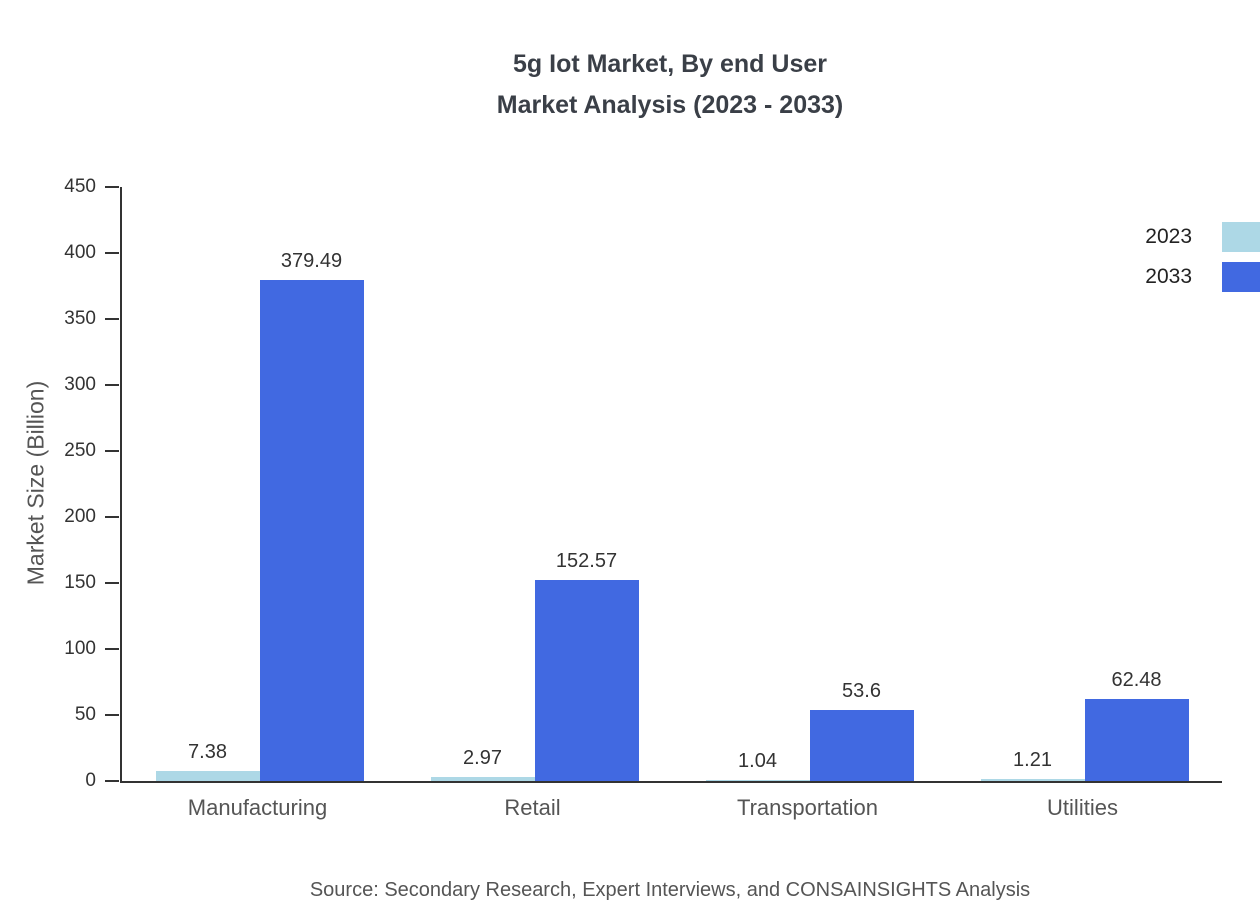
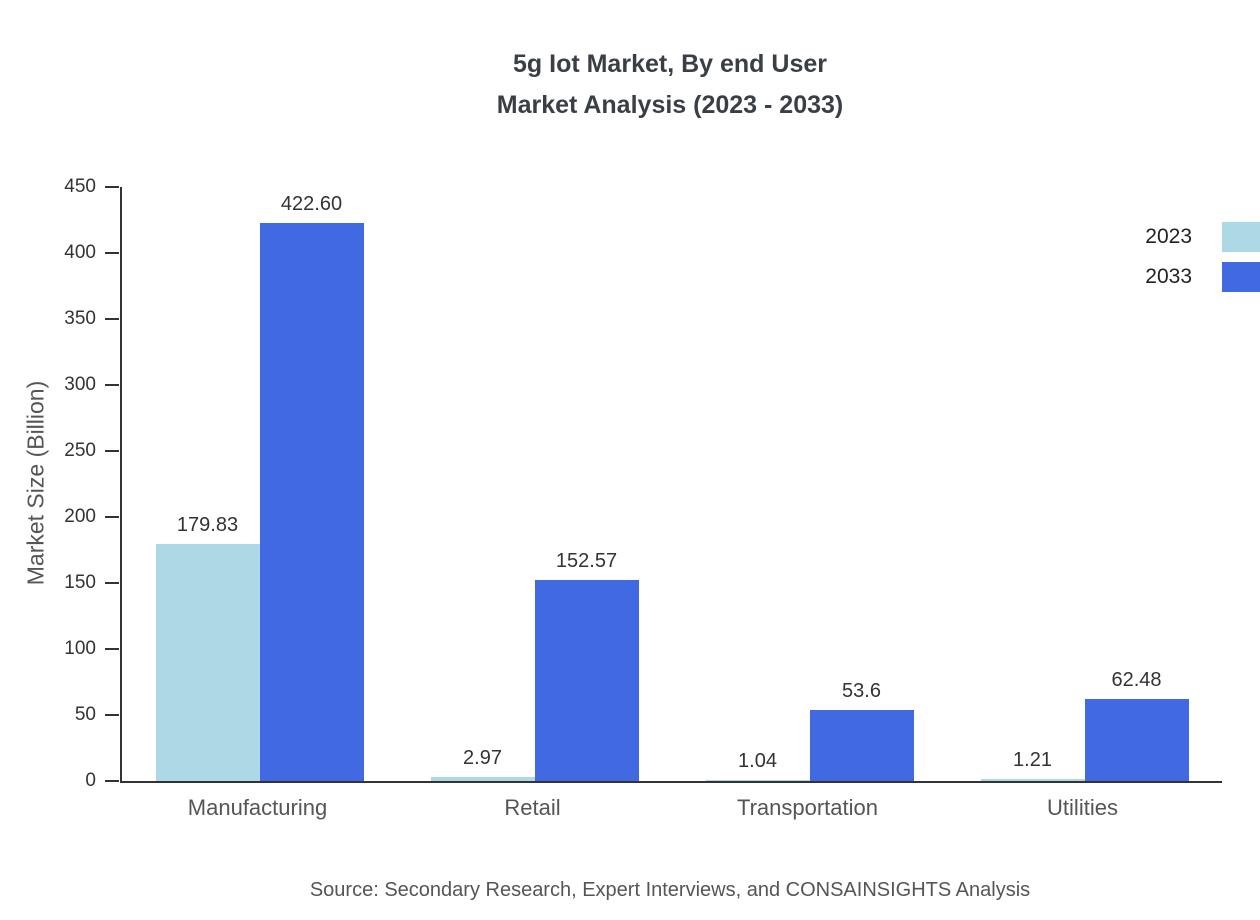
2023/Manufacturing: 7.38 -> 179.83
2033/Manufacturing: 379.49 -> 422.60
